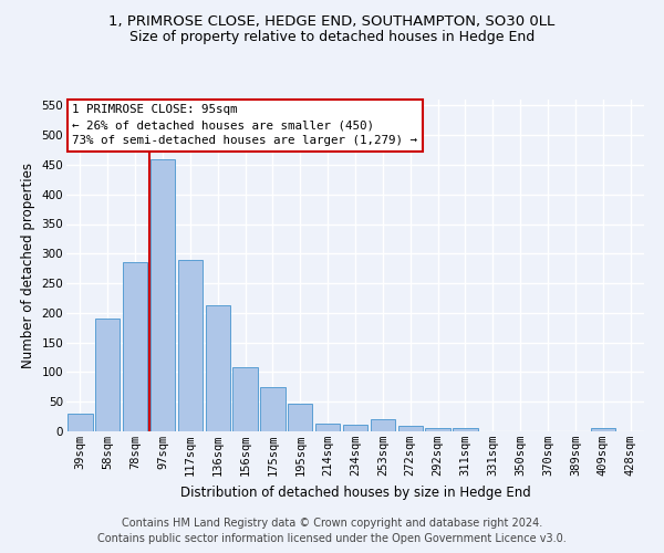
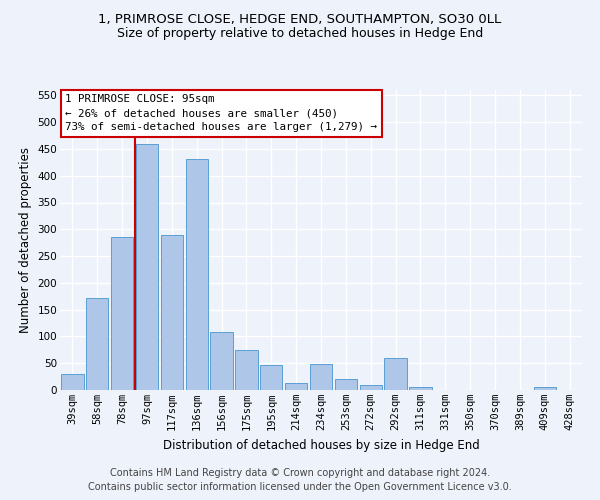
58sqm: 190 -> 172
136sqm: 213 -> 432
234sqm: 12 -> 48
292sqm: 5 -> 60
